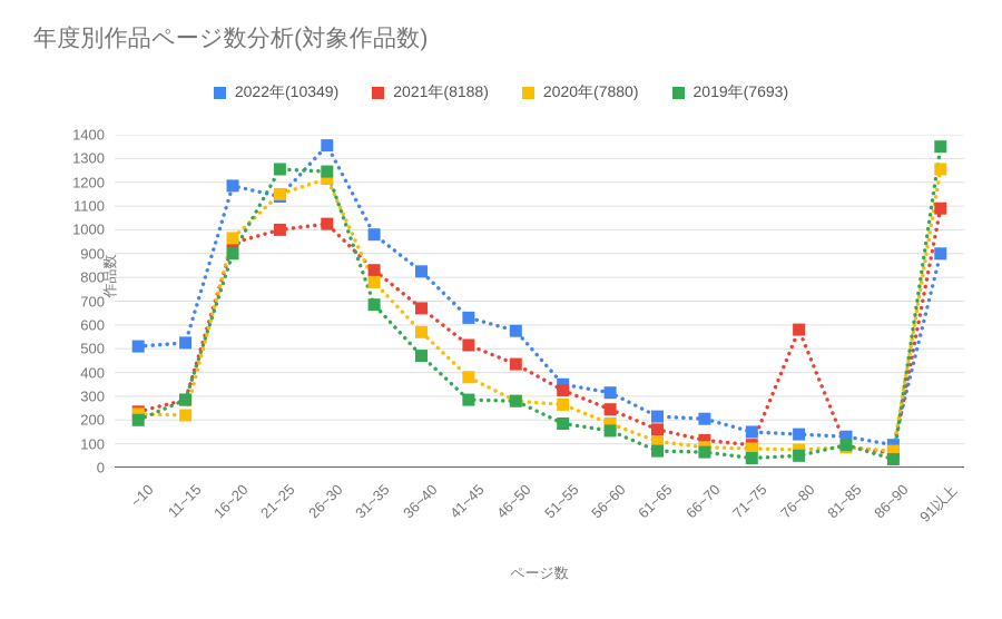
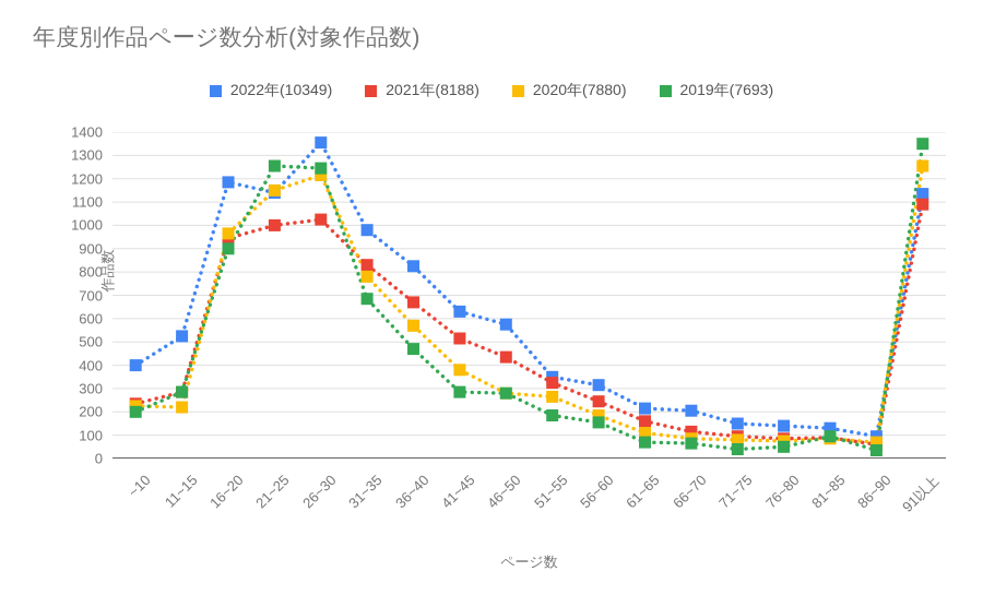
2022年(10349)/~10: 510 -> 400
2021年(8188)/76~80: 580 -> 80
2022年(10349)/91以上: 900 -> 1140
